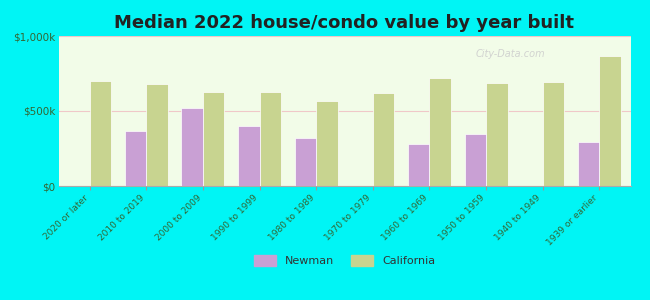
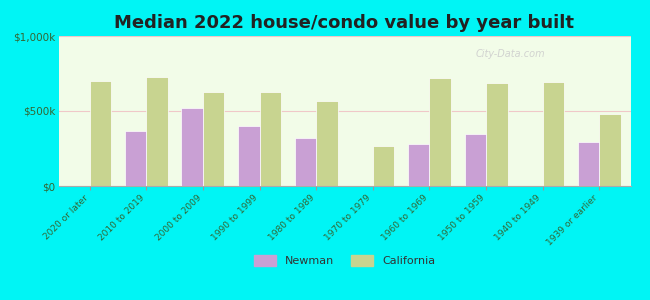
California/2010 to 2019: $680k -> $730k
California/1970 to 1979: $620k -> $270k
California/1939 or earlier: $870k -> $480k
